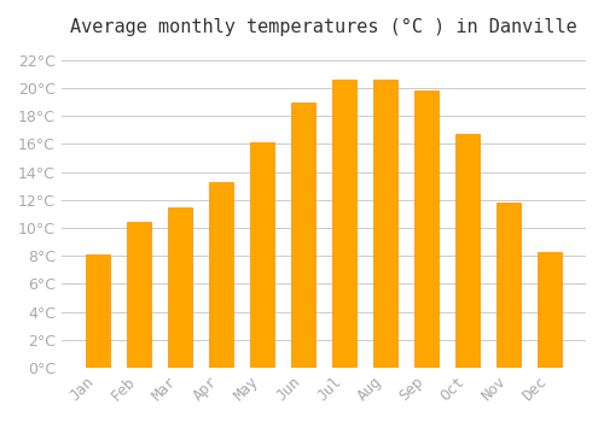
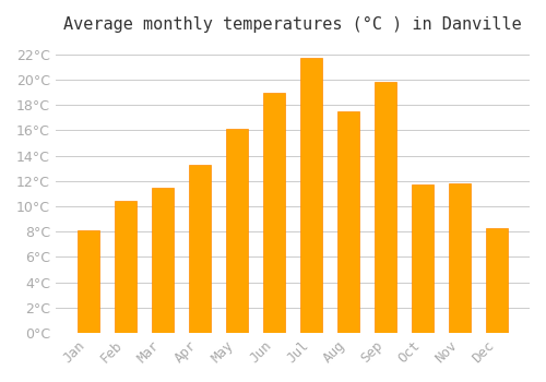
Jul: 20.6°C -> 21.7°C
Aug: 20.6°C -> 17.5°C
Oct: 16.7°C -> 11.7°C
